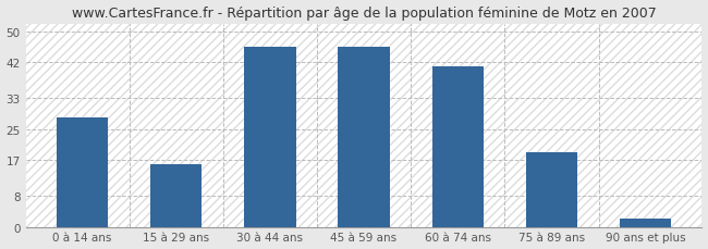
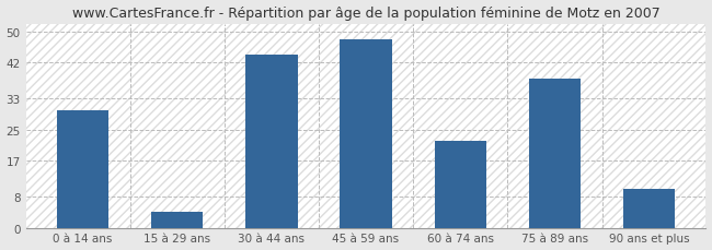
0 à 14 ans: 28 -> 30
15 à 29 ans: 16 -> 4
30 à 44 ans: 46 -> 44
45 à 59 ans: 46 -> 48
60 à 74 ans: 41 -> 22
75 à 89 ans: 19 -> 38
90 ans et plus: 2 -> 10
